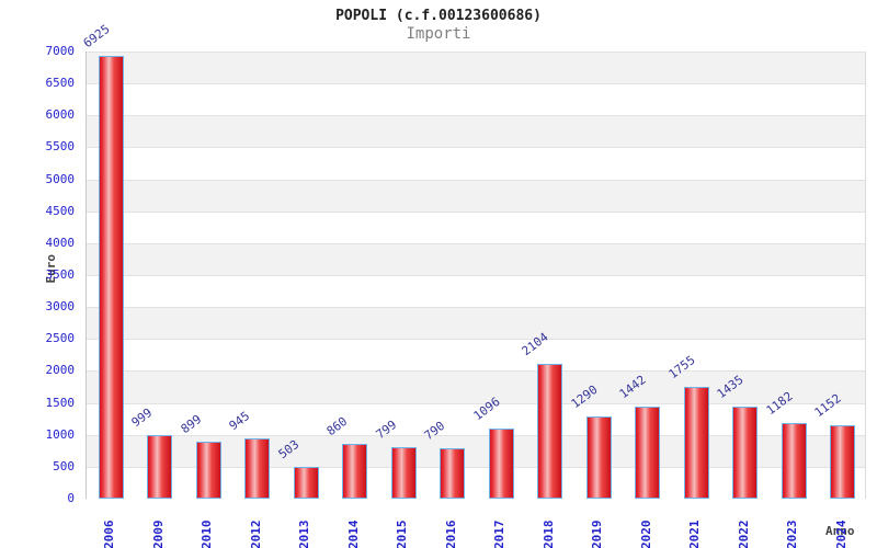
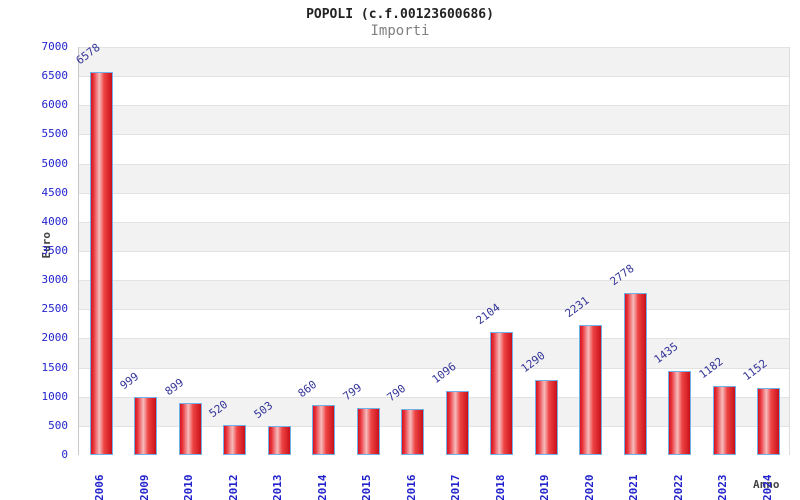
2006: 6925 -> 6578
2012: 945 -> 520
2020: 1442 -> 2231
2021: 1755 -> 2778
